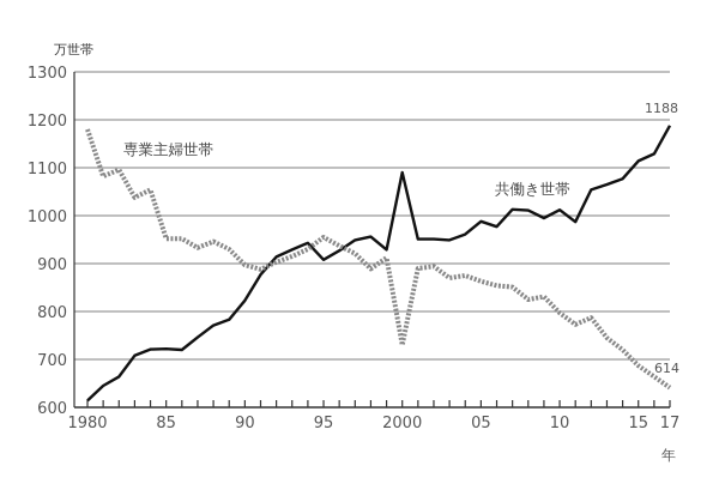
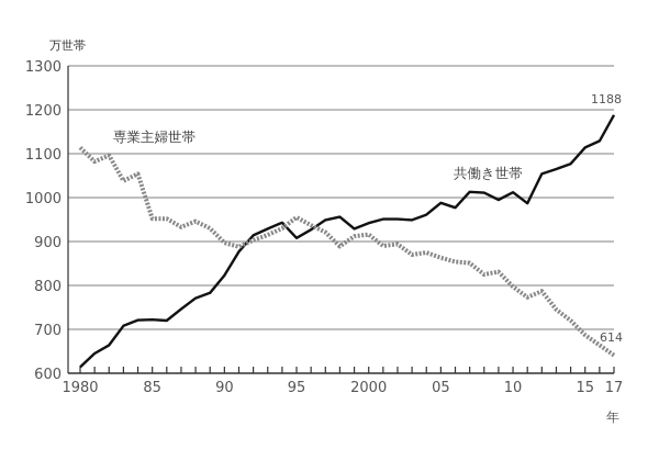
専業主婦世帯/1980: 1180 -> 1110
共働き世帯/2000: 1090 -> 940
専業主婦世帯/2000: 730 -> 920
